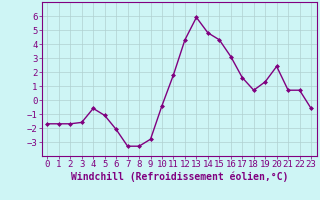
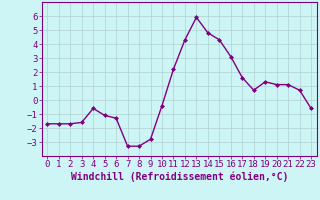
6: -2.1 -> -1.3
11: 1.8 -> 2.2
20: 2.4 -> 1.1
21: 0.7 -> 1.1
